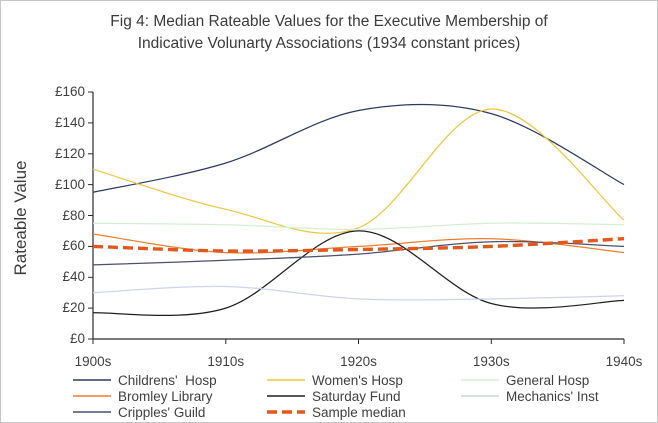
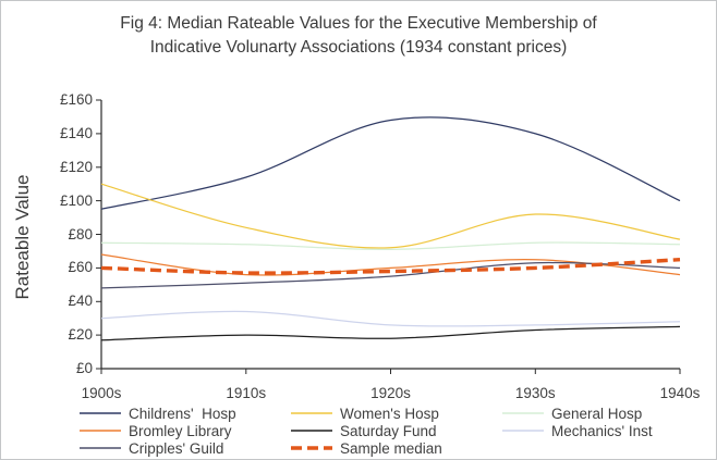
Saturday Fund/1920s: £70 -> £18
Childrens' Hosp/1930s: £146 -> £140
Women's Hosp/1930s: £149 -> £92
